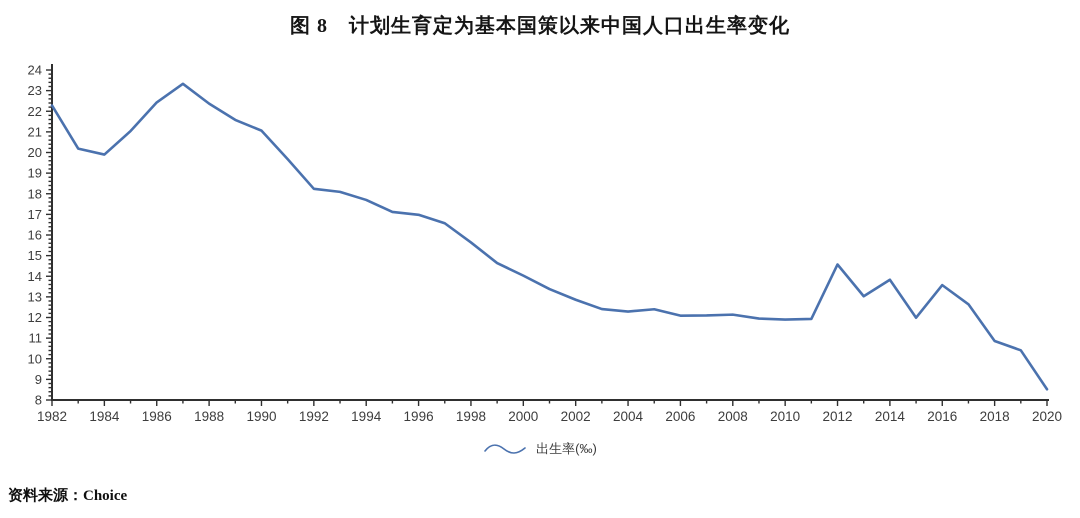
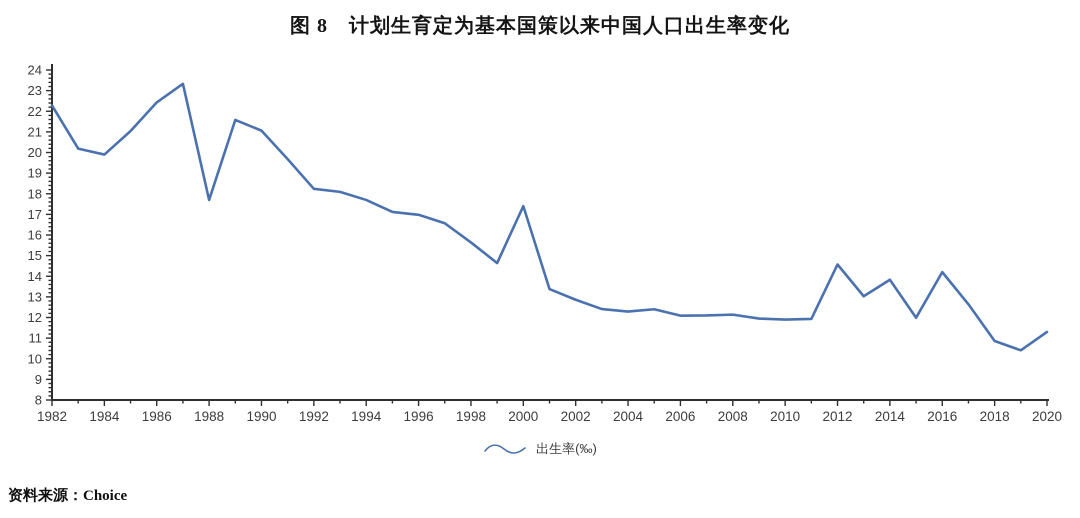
1988: 22.4 -> 17.7
2000: 14.0 -> 17.4
2016: 13.6 -> 14.2
2020: 8.5 -> 11.3
